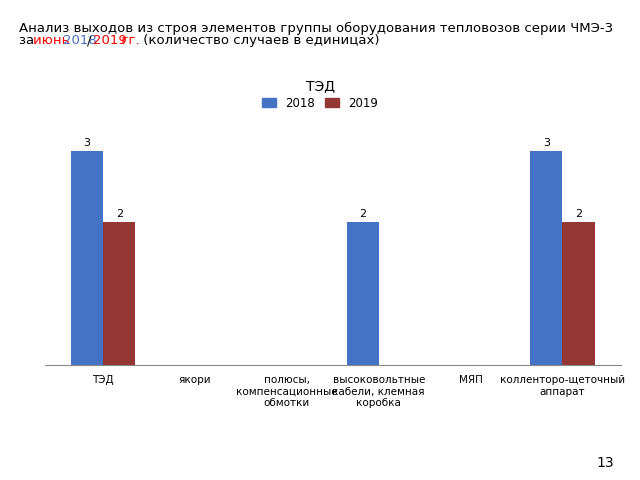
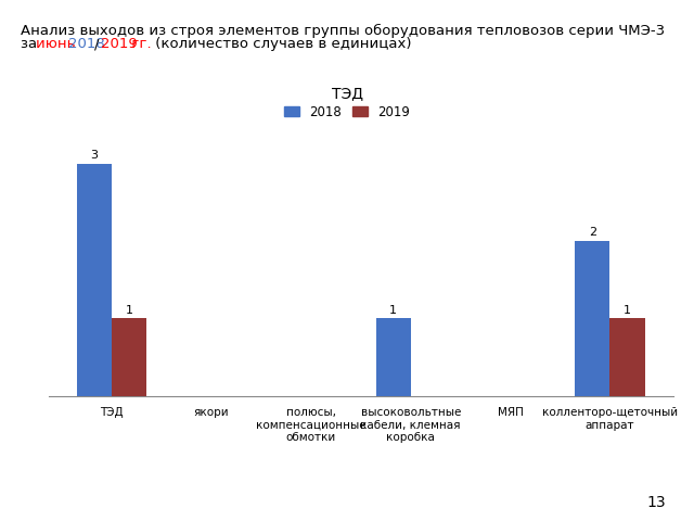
2019/ТЭД: 2 -> 1
2018/высоковольтные кабели, клемная коробка: 2 -> 1
2018/колленторо-щеточный аппарат: 3 -> 2
2019/колленторо-щеточный аппарат: 2 -> 1
